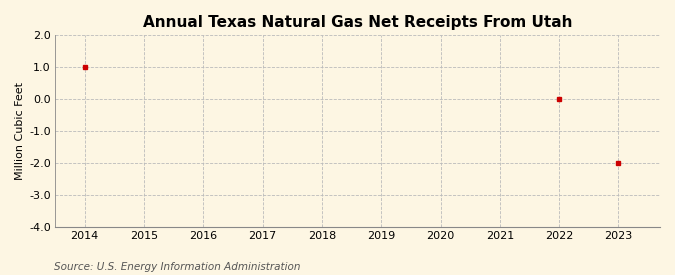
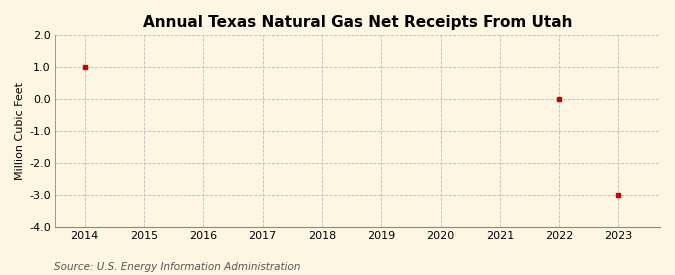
2023: -2 -> -3
